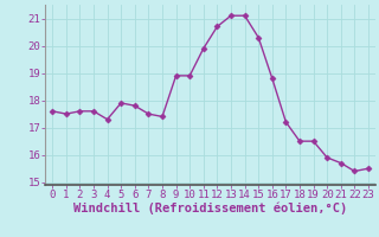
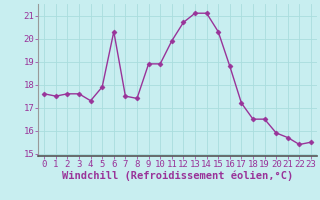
6: 17.8 -> 20.3
